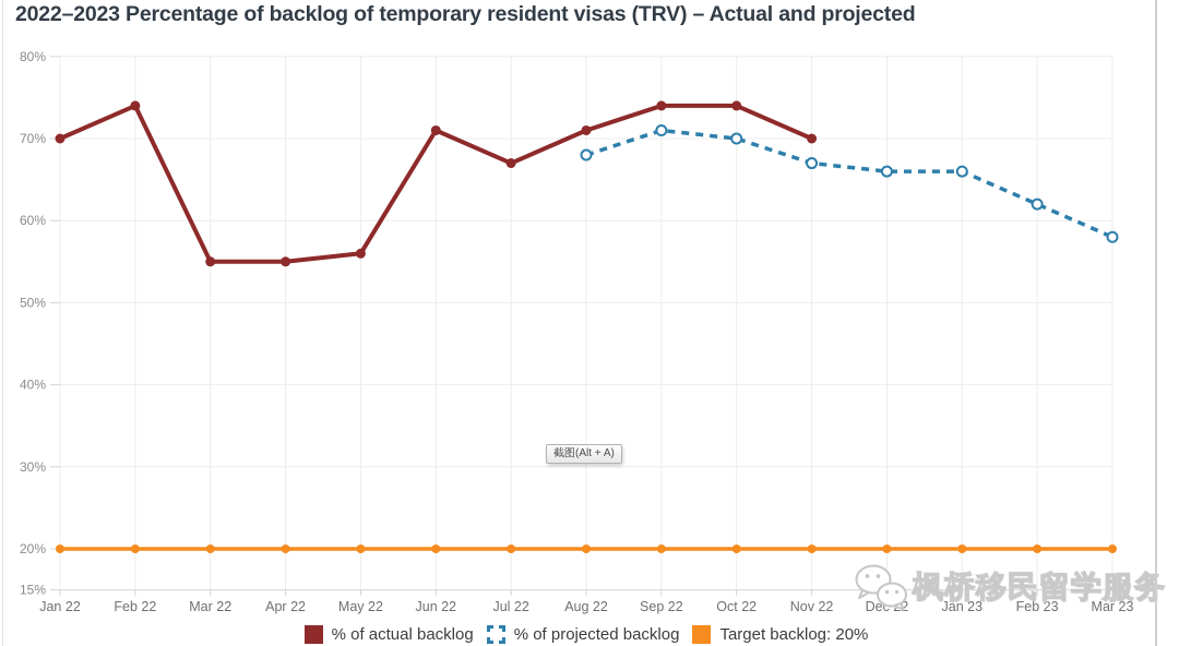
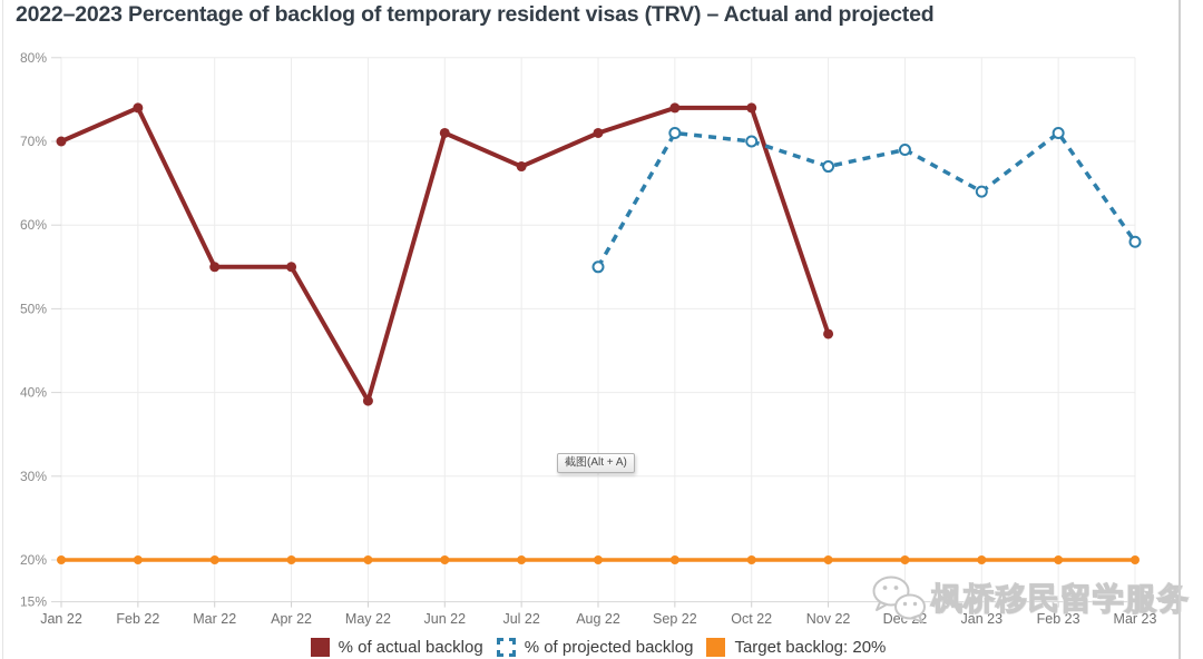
% of actual backlog/May 22: 56% -> 39%
% of projected backlog/Aug 22: 68% -> 55%
% of actual backlog/Nov 22: 70% -> 47%
% of projected backlog/Dec 22: 66% -> 69%
% of projected backlog/Jan 23: 66% -> 64%
% of projected backlog/Feb 23: 62% -> 71%
